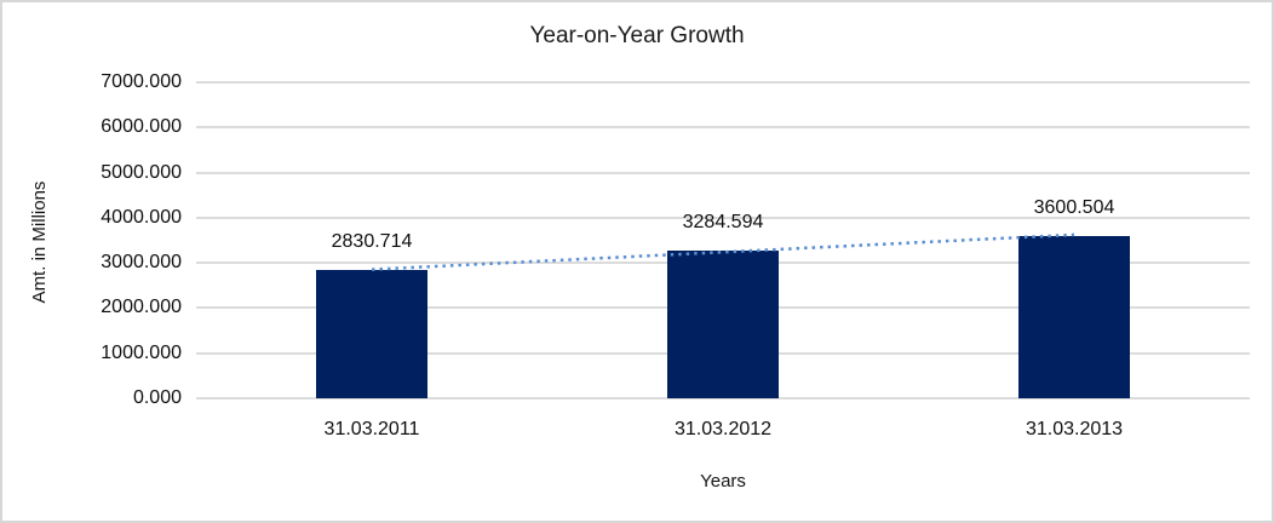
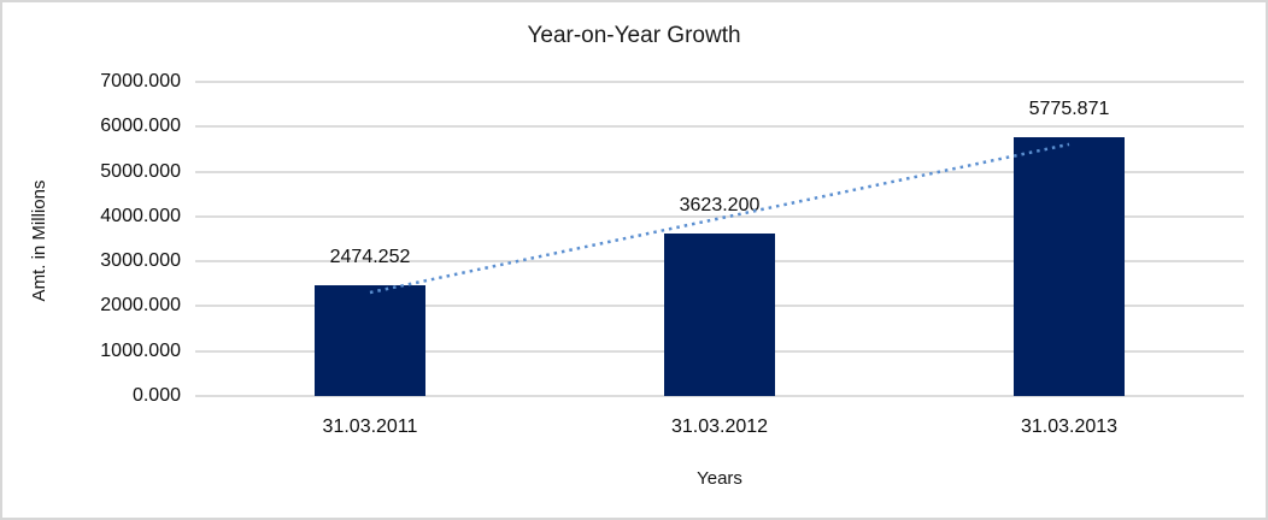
31.03.2011: 2830.714 -> 2474.252
31.03.2012: 3284.594 -> 3623.200
31.03.2013: 3600.504 -> 5775.871
